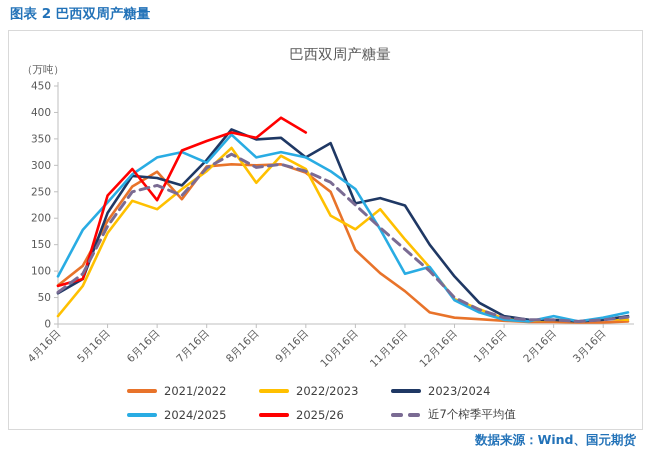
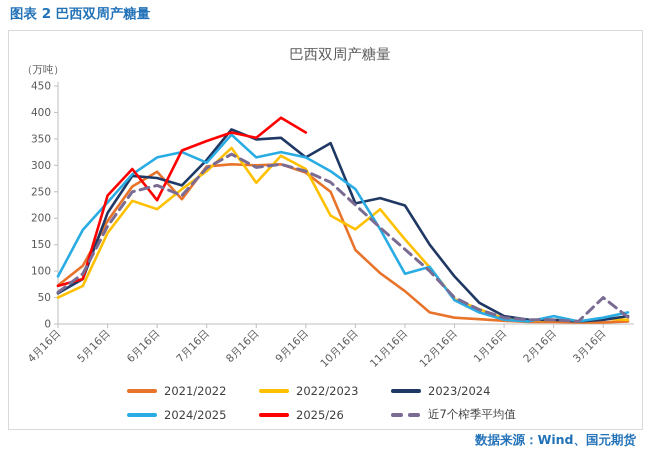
2022/2023/4月16日: 20 -> 50
近7个榨季平均值/3月16日: 10 -> 50
